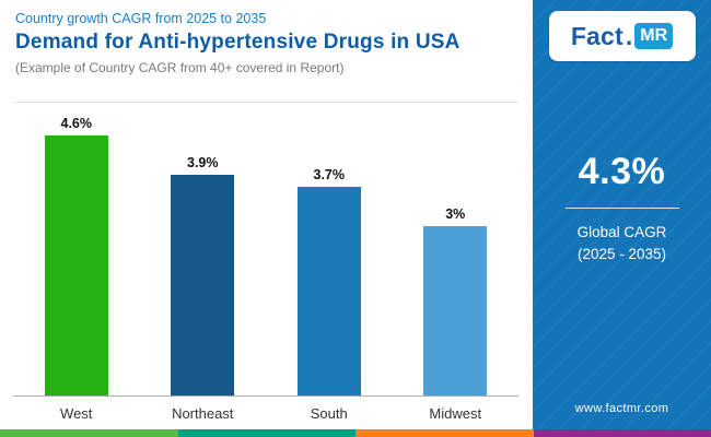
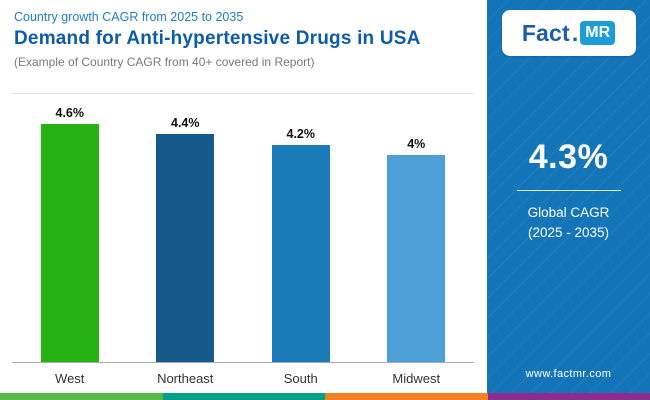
Northeast: 3.9% -> 4.4%
South: 3.7% -> 4.2%
Midwest: 3% -> 4%
